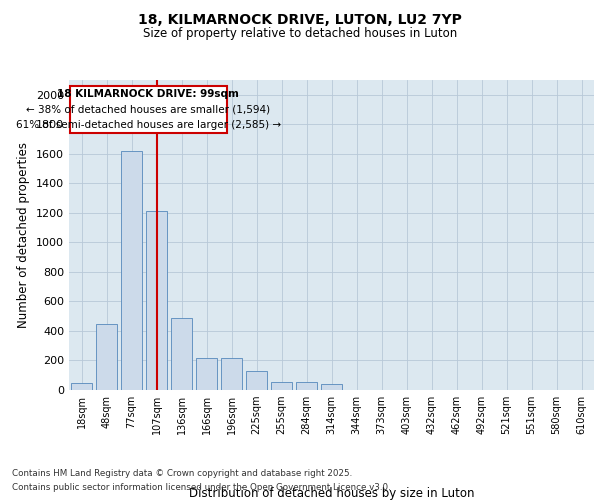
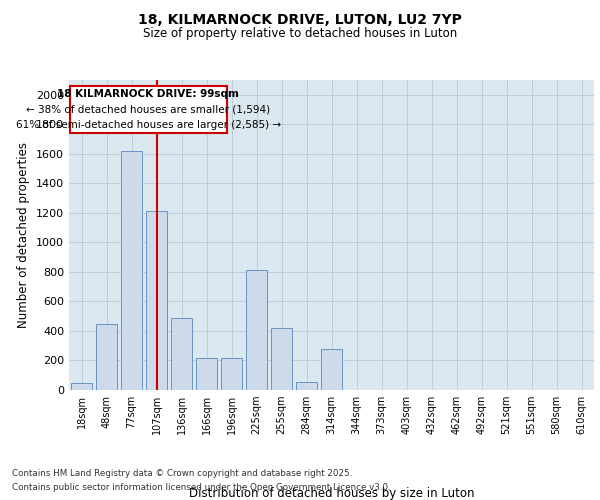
225sqm: 130 -> 810
255sqm: 60 -> 420
314sqm: 40 -> 280
